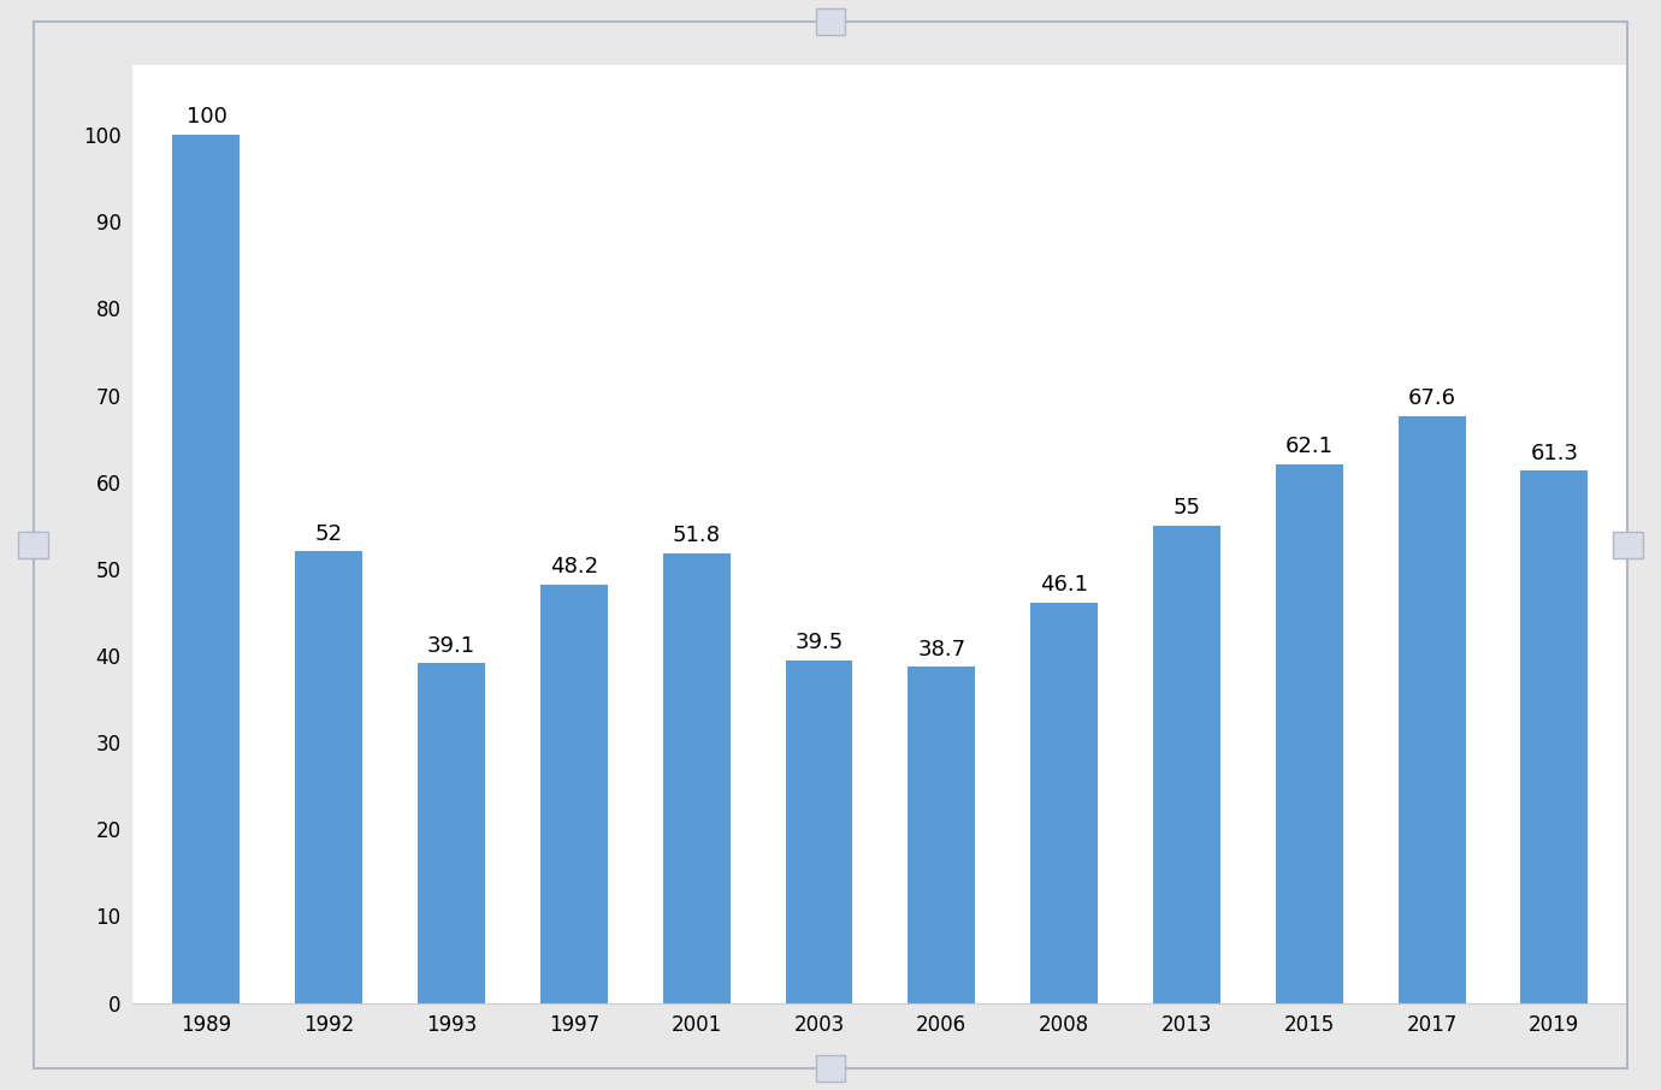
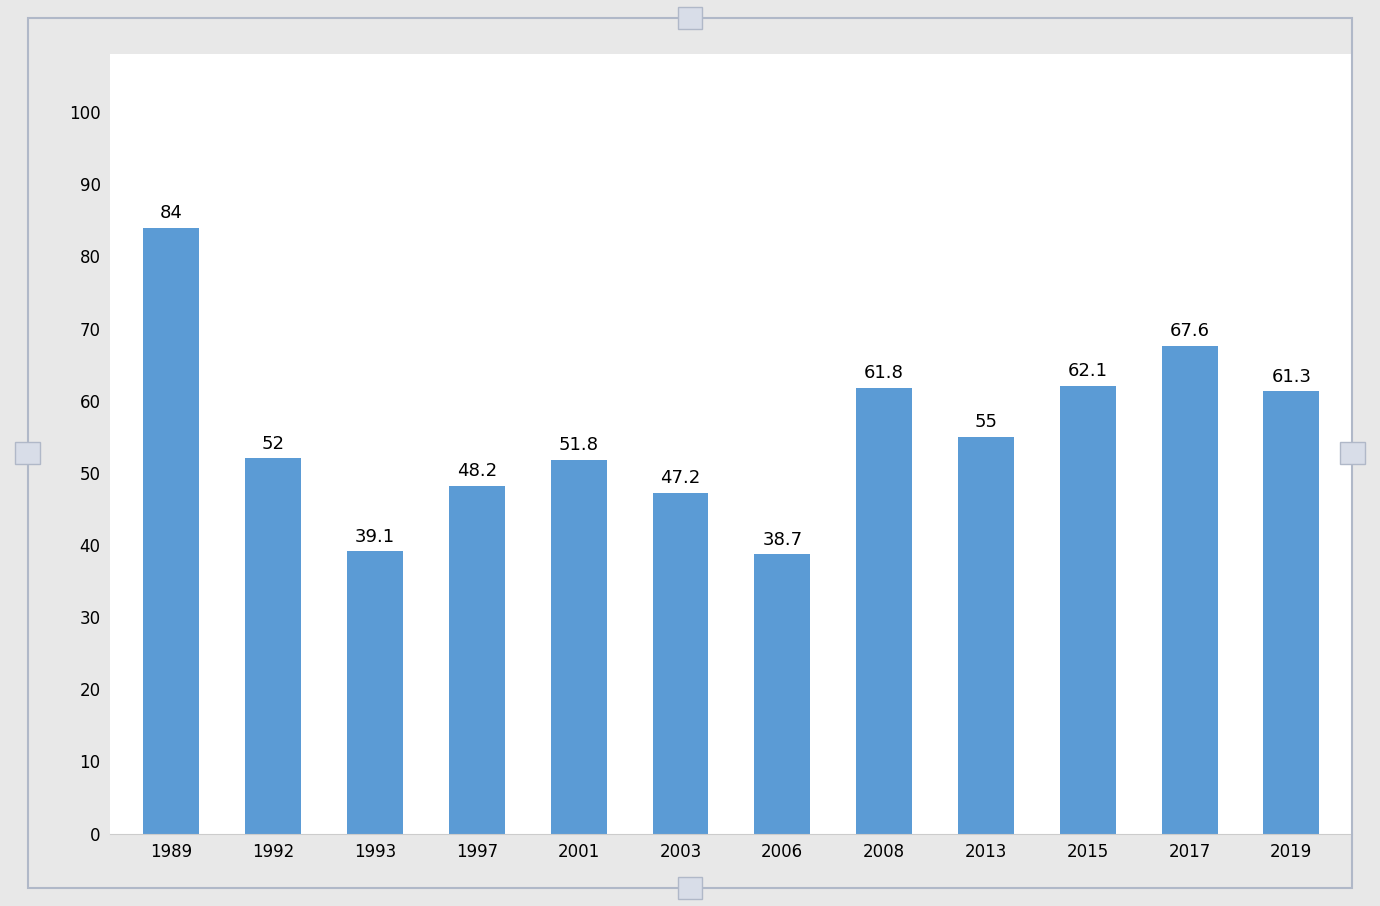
1989: 100 -> 84
2003: 39.5 -> 47.2
2008: 46.1 -> 61.8
